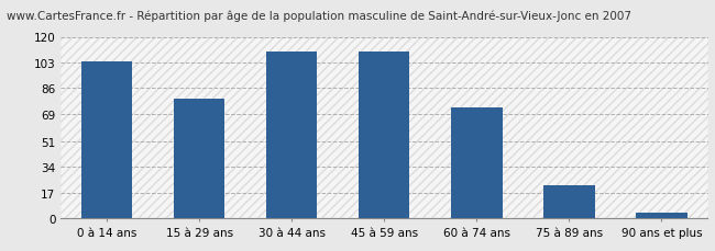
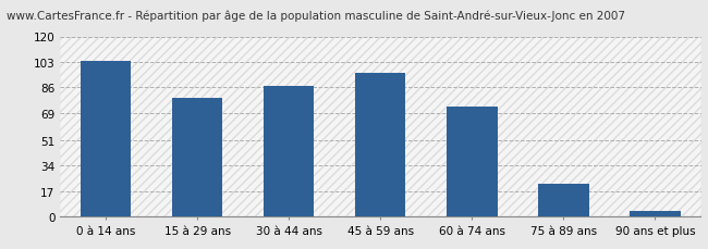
30 à 44 ans: 110 -> 87
45 à 59 ans: 110 -> 96
